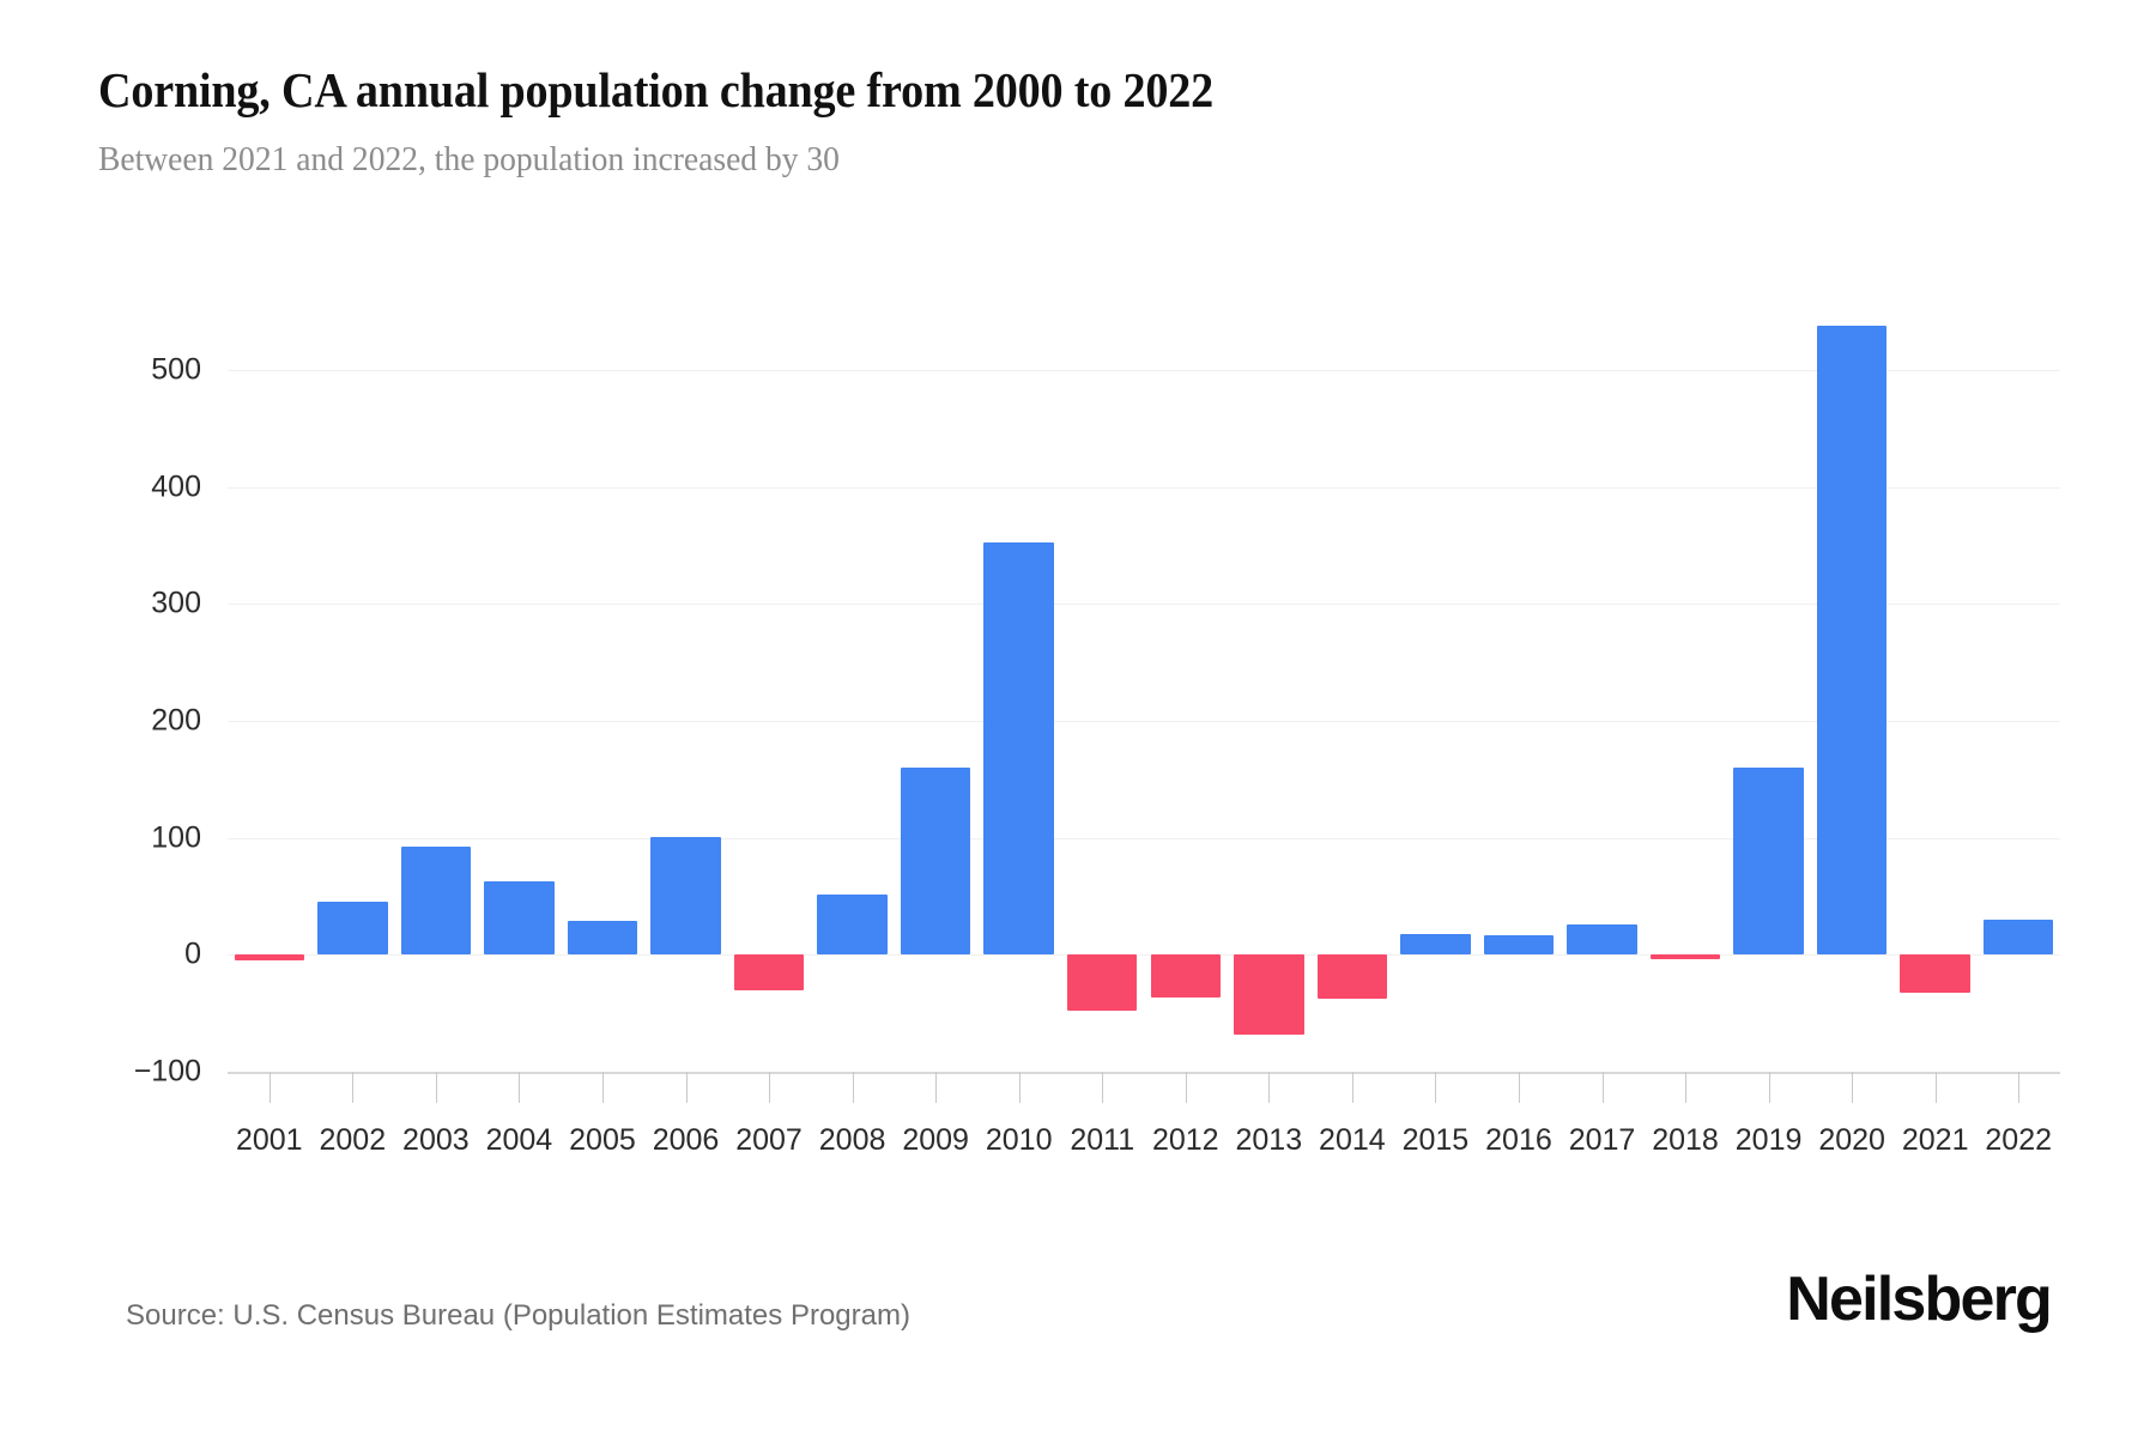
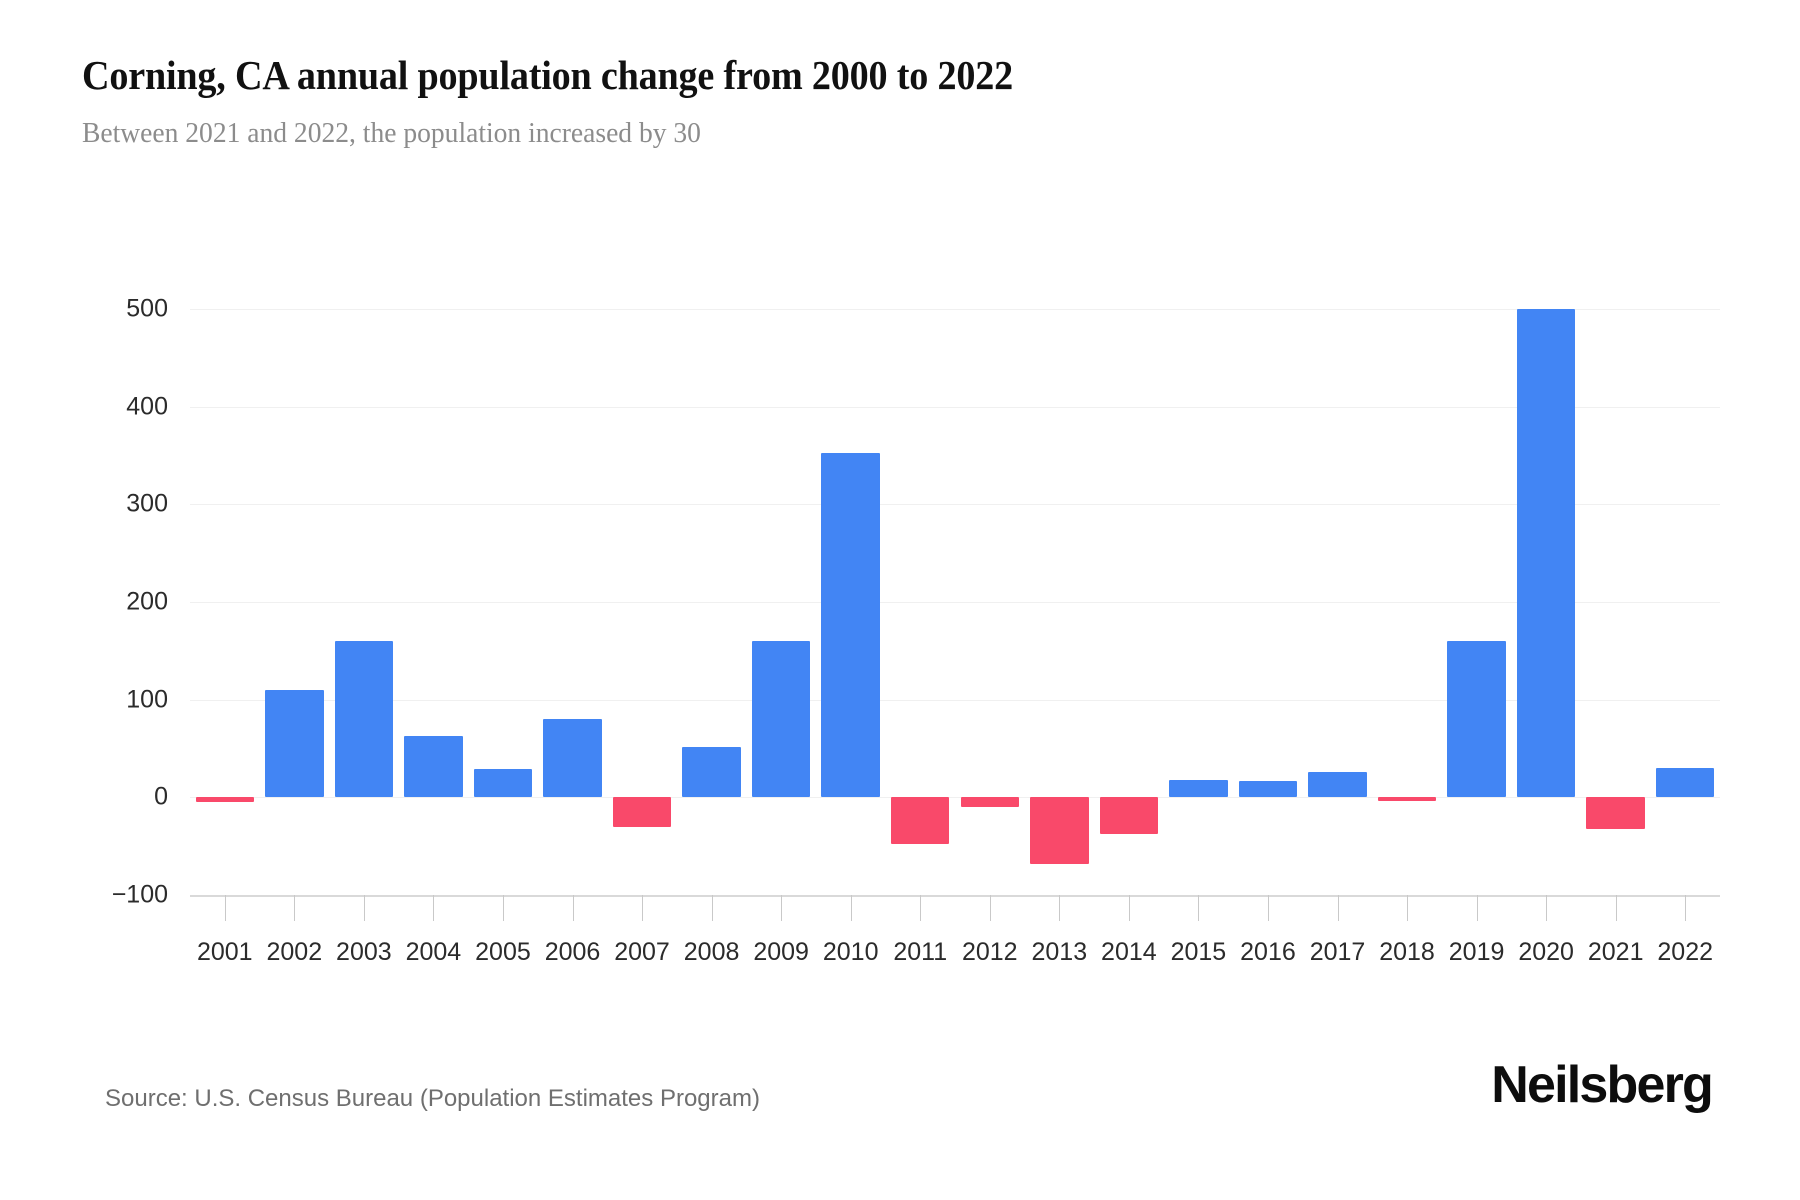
2002: 40 -> 110
2003: 90 -> 160
2006: 100 -> 80
2012: -40 -> -10
2020: 540 -> 500
